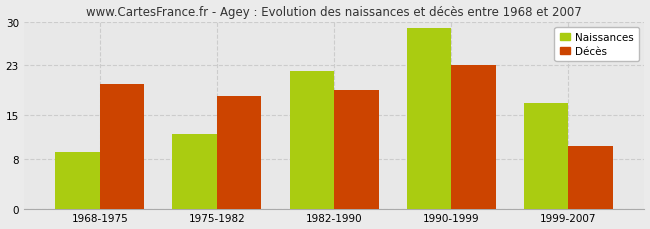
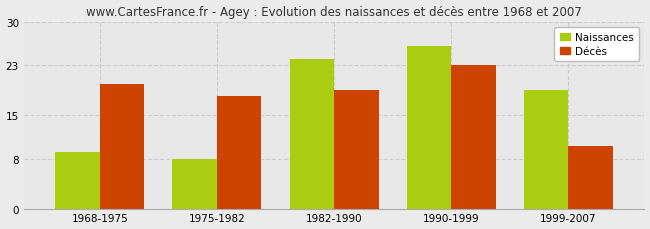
Naissances/1975-1982: 12 -> 8
Naissances/1982-1990: 22 -> 24
Naissances/1990-1999: 29 -> 26
Naissances/1999-2007: 17 -> 19
